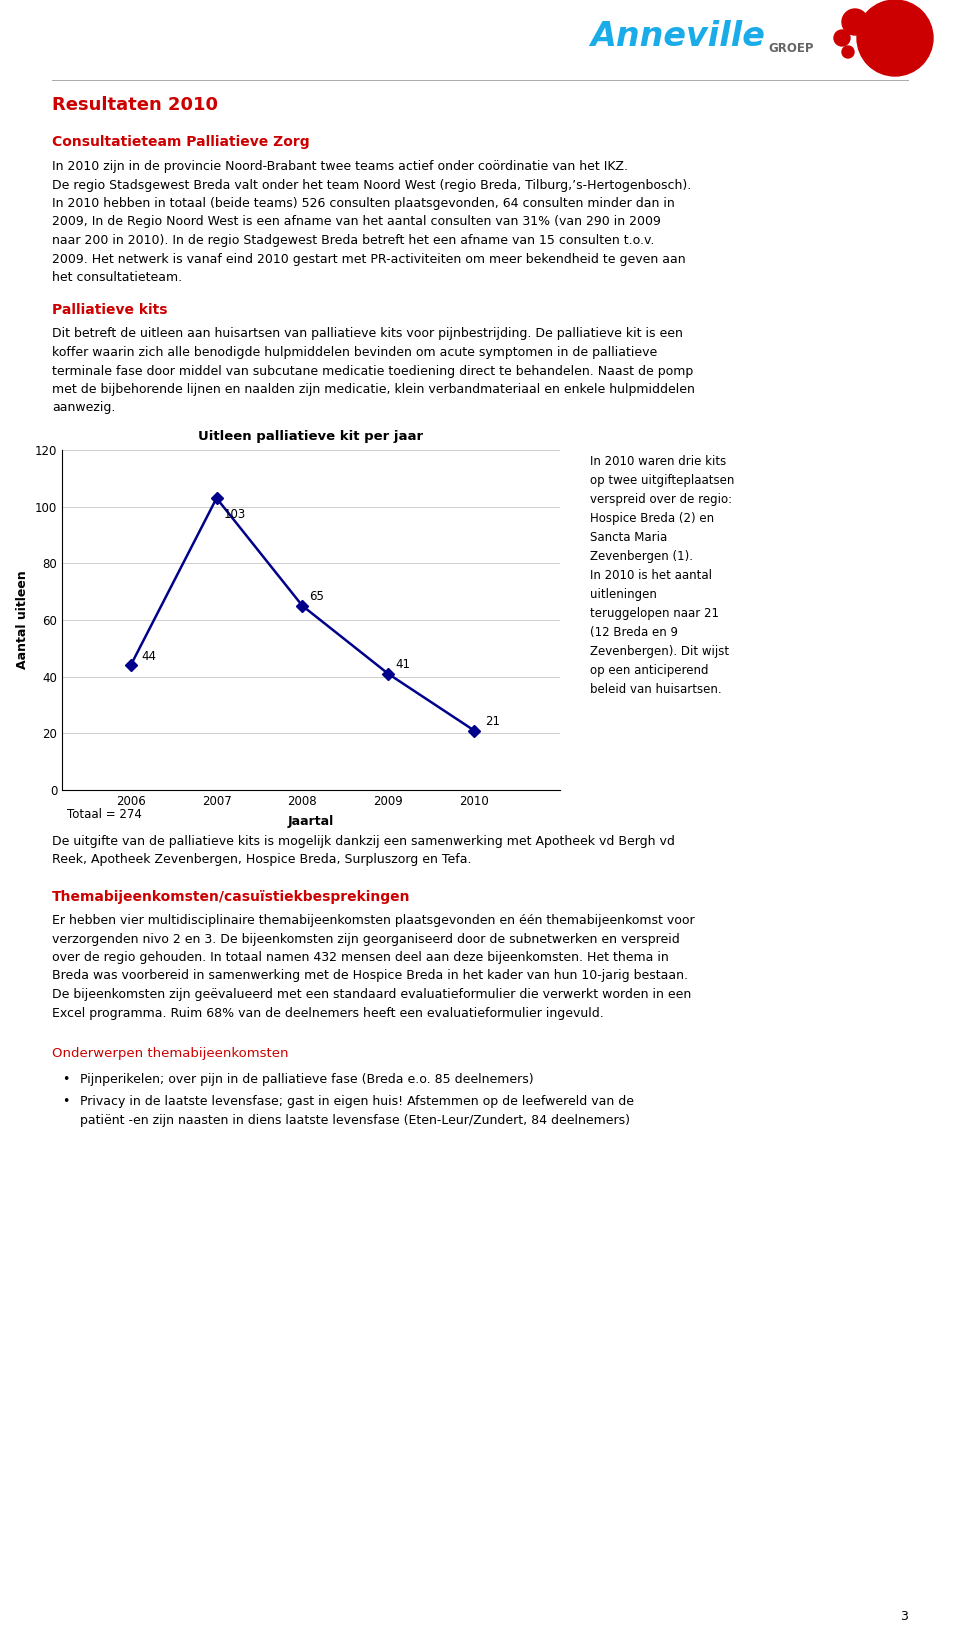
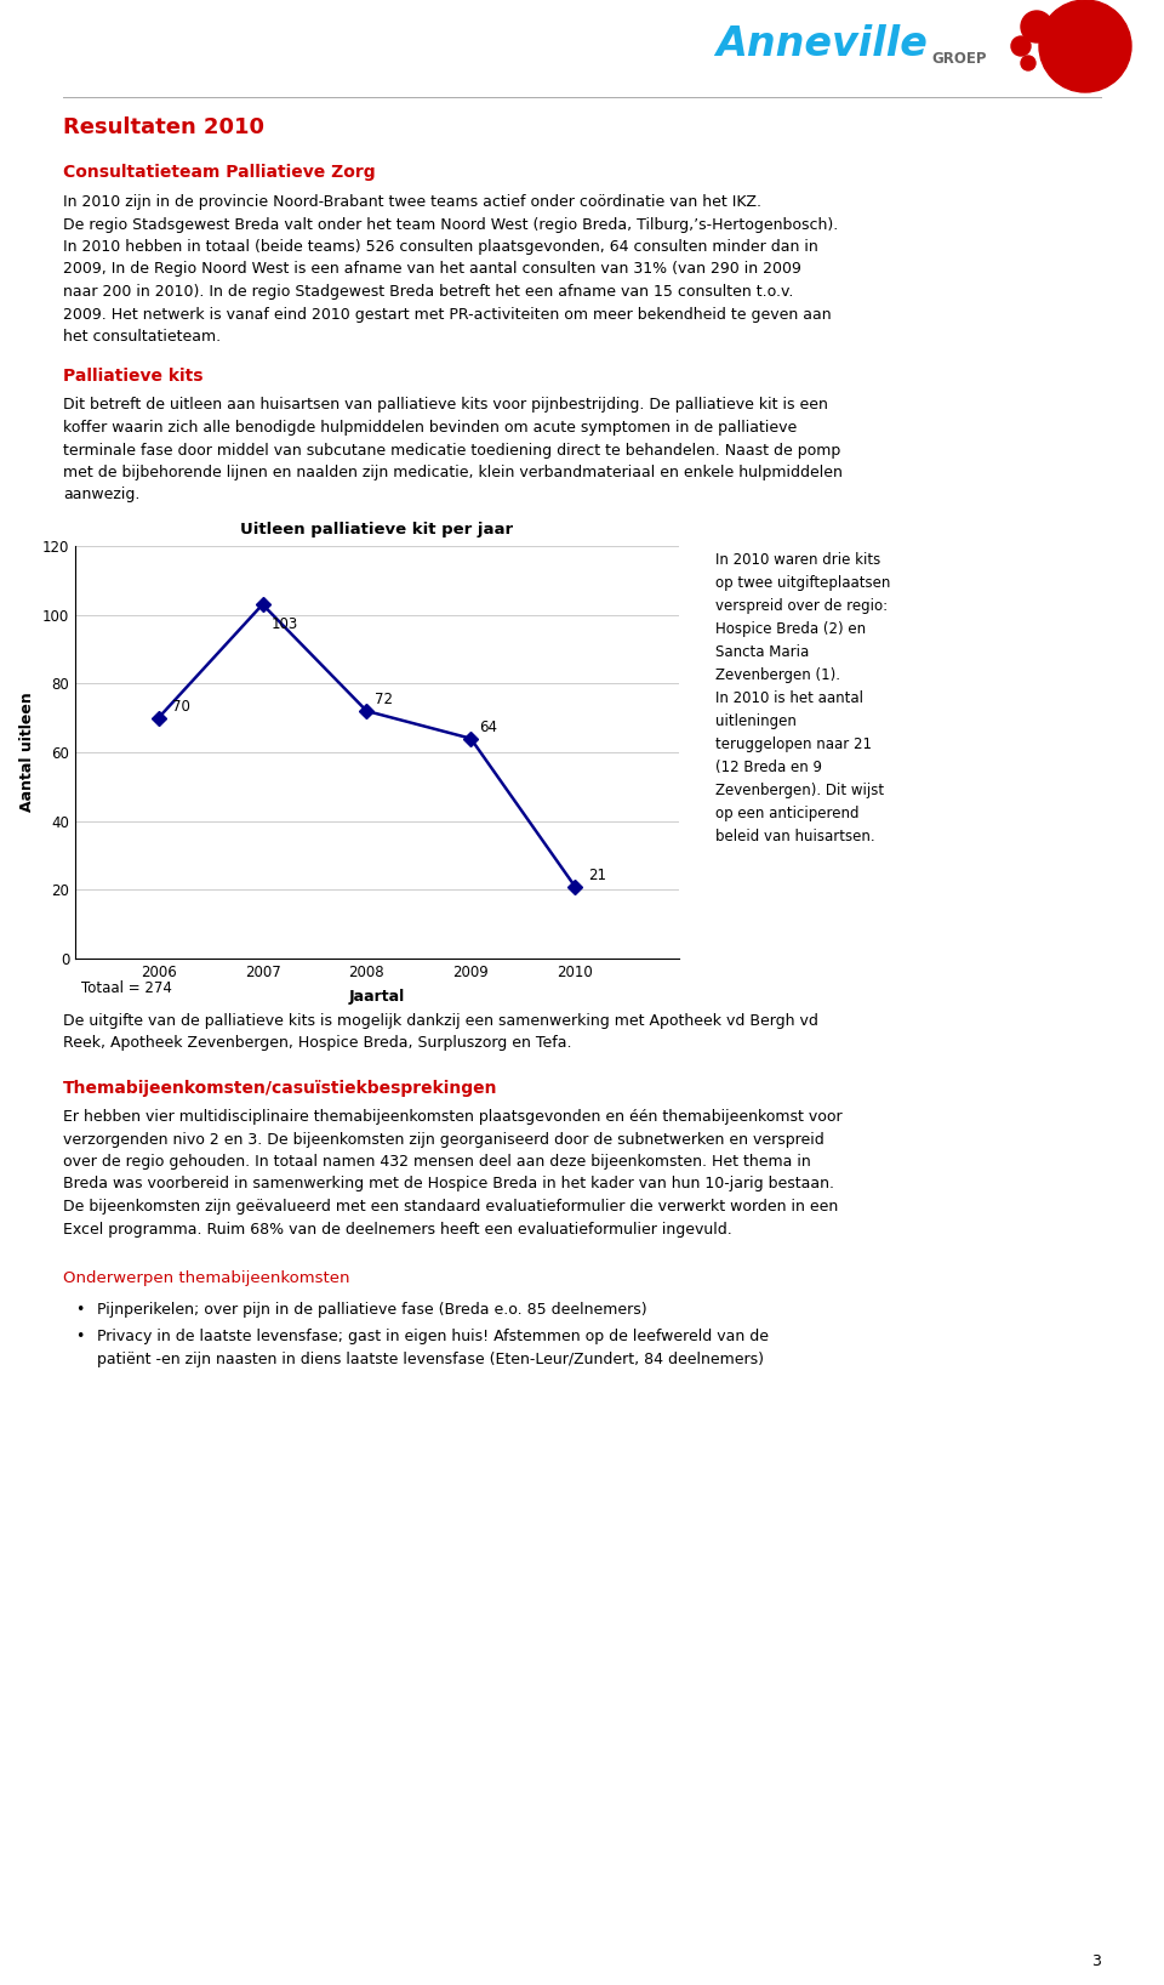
2006: 44 -> 70
2008: 65 -> 72
2009: 41 -> 64
